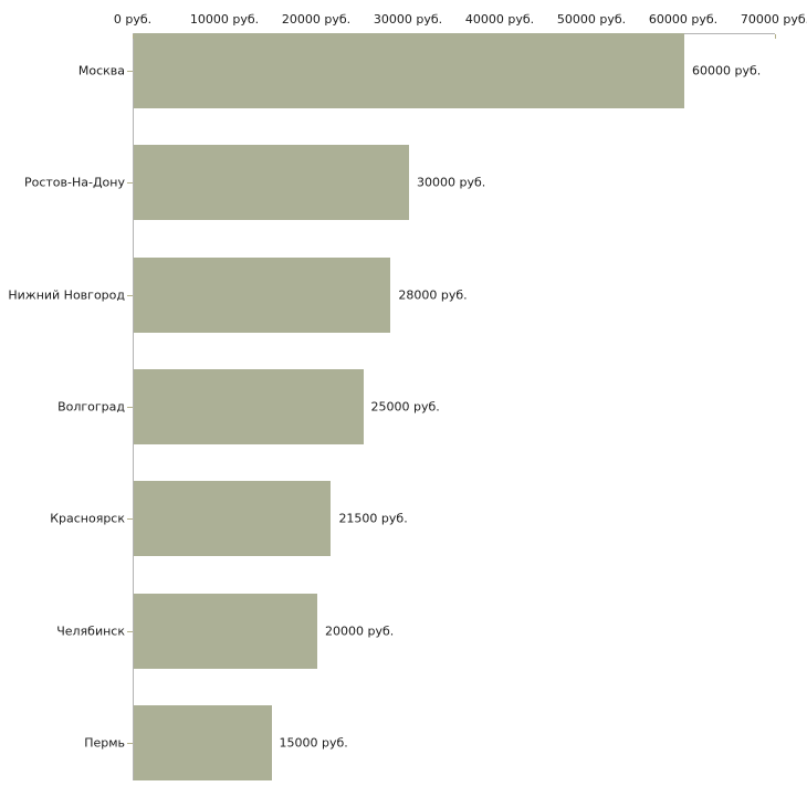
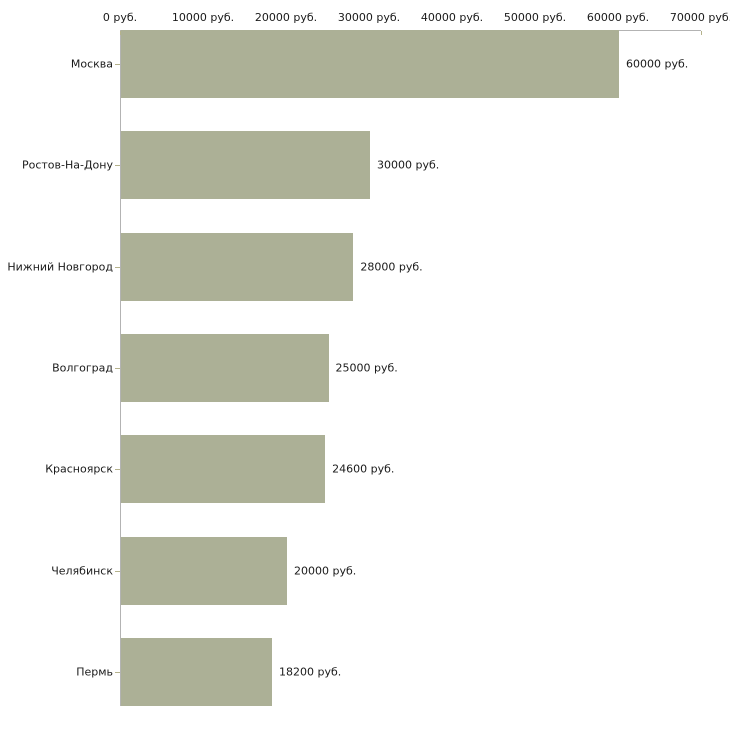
Красноярск: 21500 -> 24600
Пермь: 15000 -> 18200
